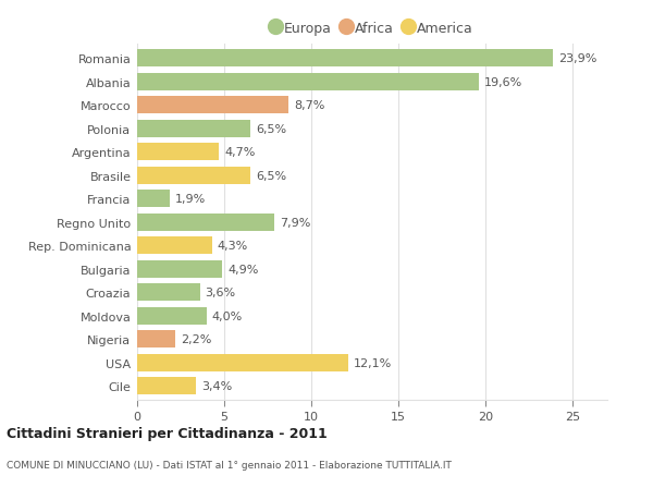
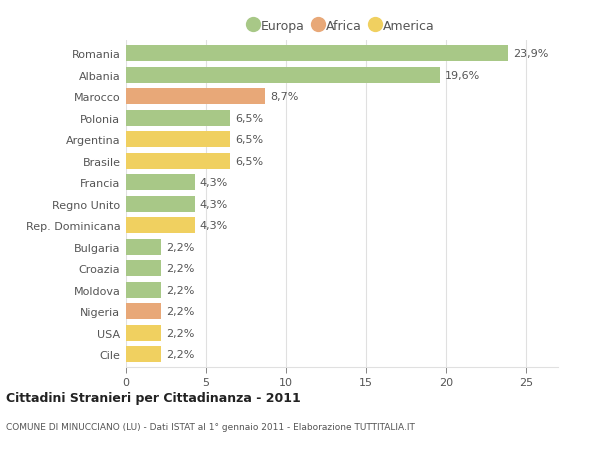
Argentina: 4,7% -> 6,5%
Francia: 1,9% -> 4,3%
Regno Unito: 7,9% -> 4,3%
Bulgaria: 4,9% -> 2,2%
Croazia: 3,6% -> 2,2%
Moldova: 4,0% -> 2,2%
USA: 12,1% -> 2,2%
Cile: 3,4% -> 2,2%
